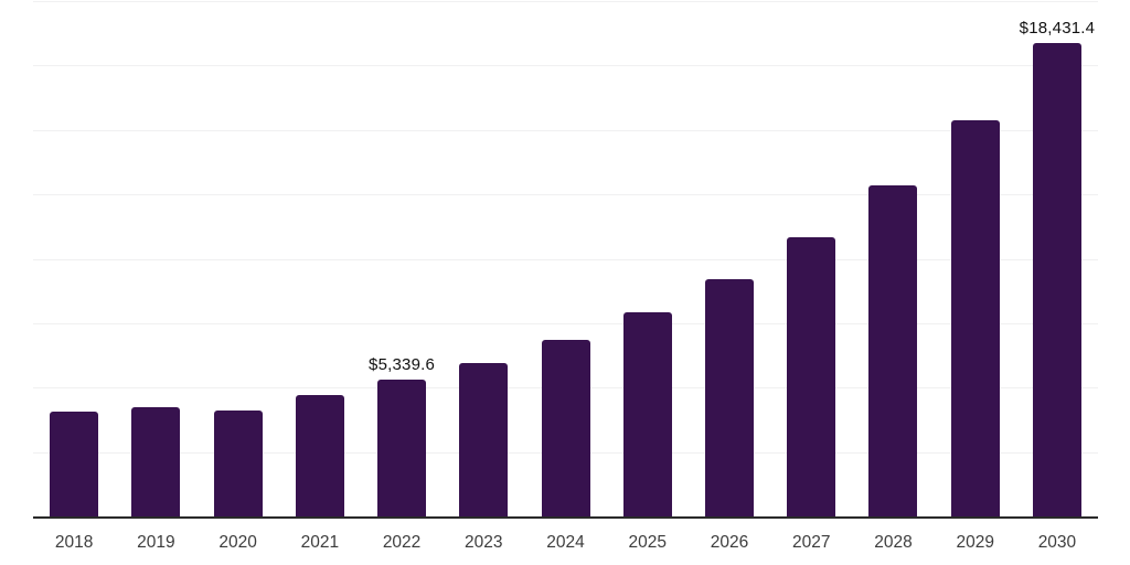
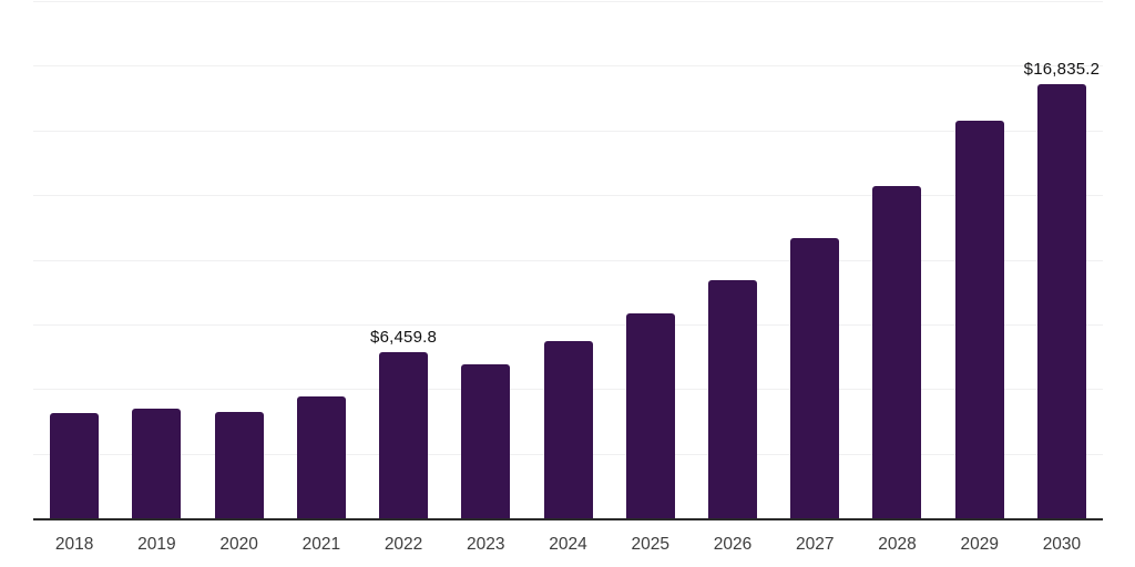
2022: $5,339.6 -> $6,459.8
2030: $18,431.4 -> $16,835.2
